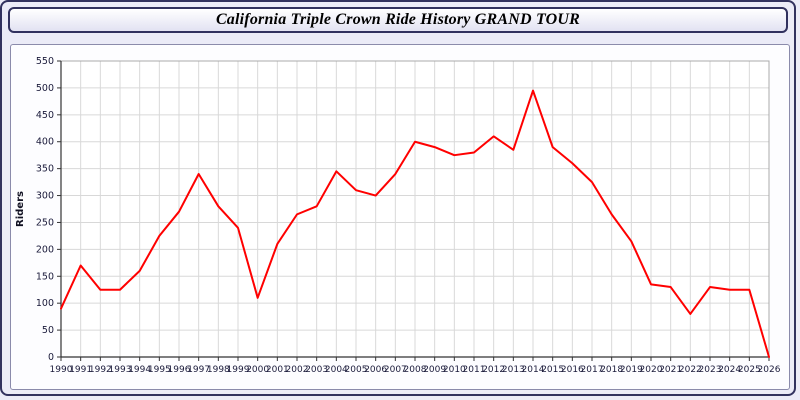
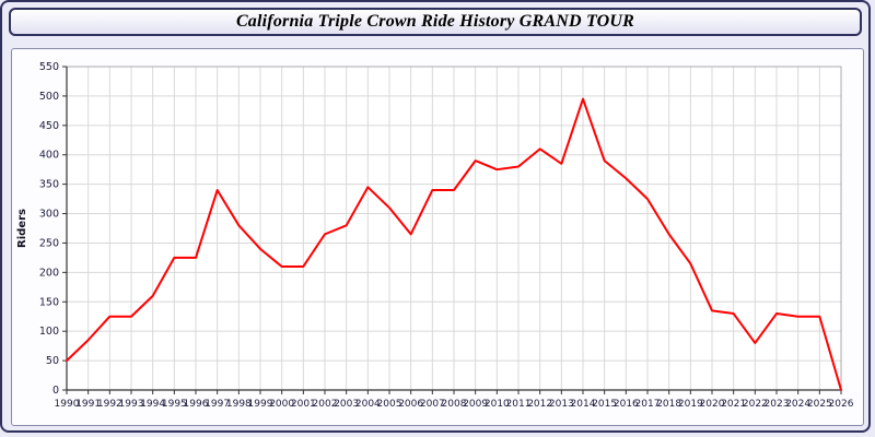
1990: 90 -> 50
1991: 170 -> 80
1996: 270 -> 220
2000: 110 -> 210
2006: 300 -> 260
2008: 400 -> 340
